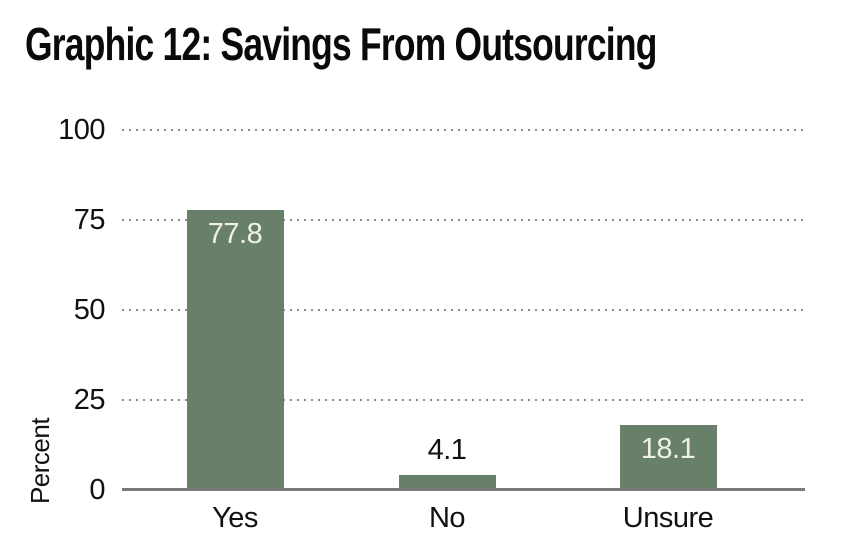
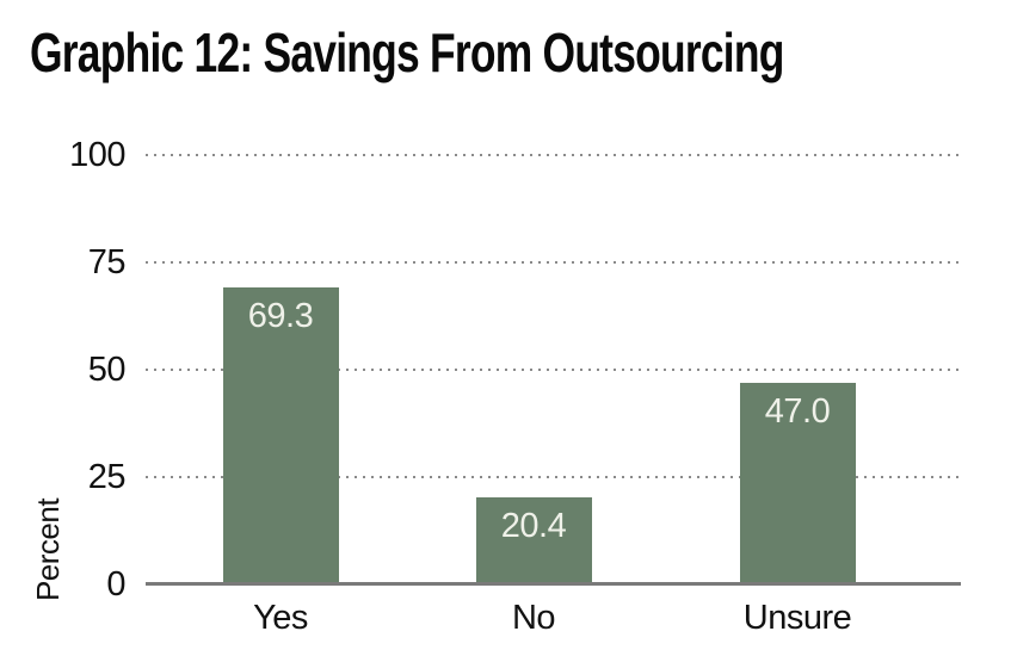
Yes: 77.8 -> 69.3
No: 4.1 -> 20.4
Unsure: 18.1 -> 47.0
